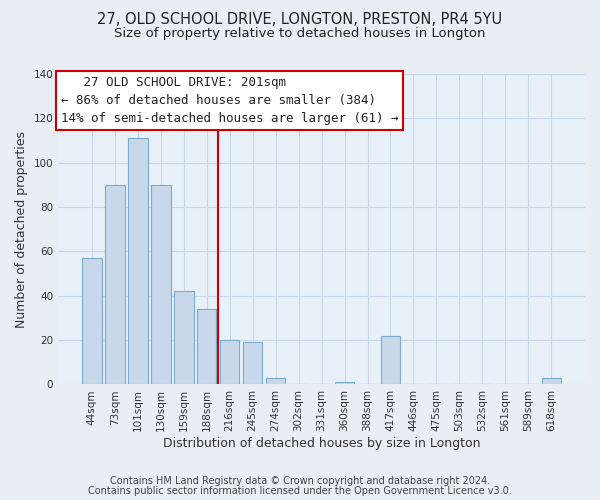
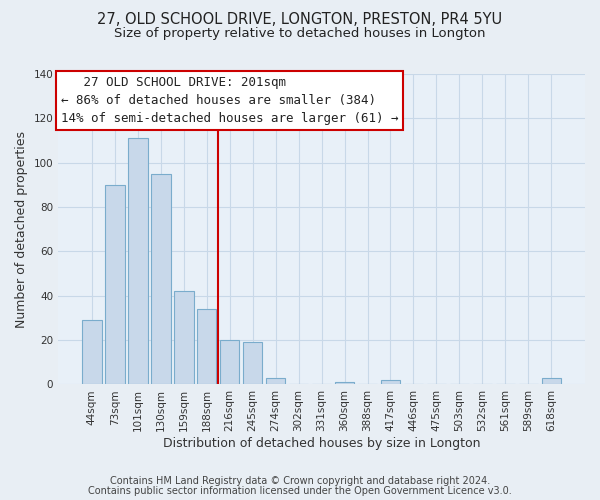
44sqm: 57 -> 29
130sqm: 90 -> 95
417sqm: 22 -> 2
